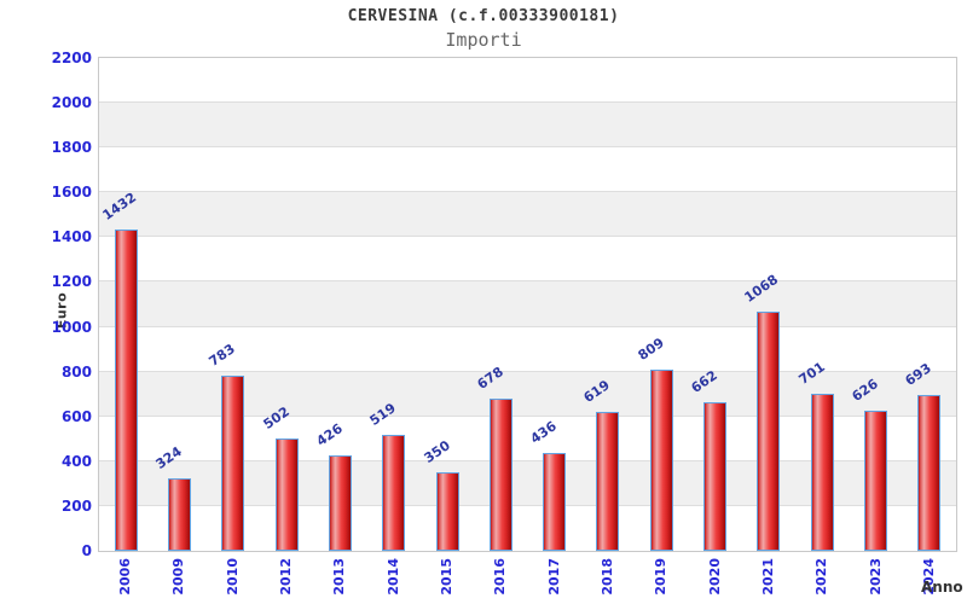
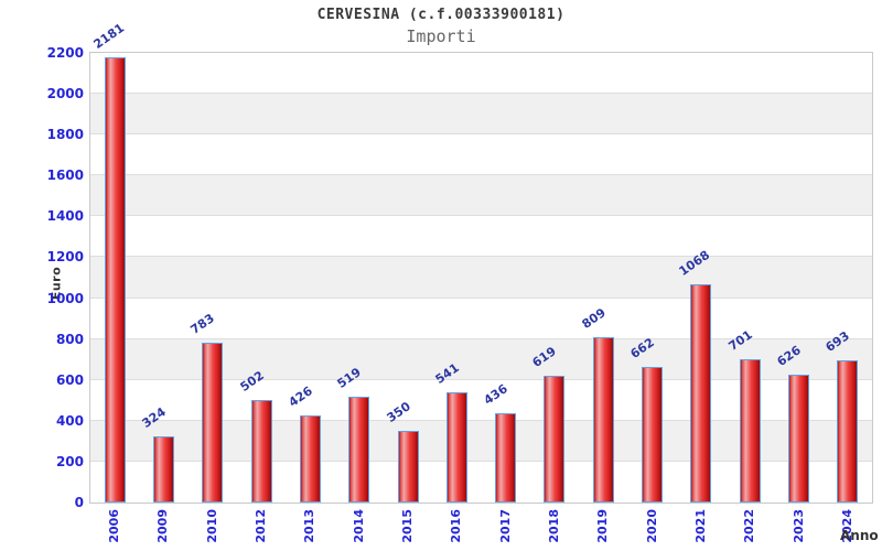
2006: 1432 -> 2181
2016: 678 -> 541
